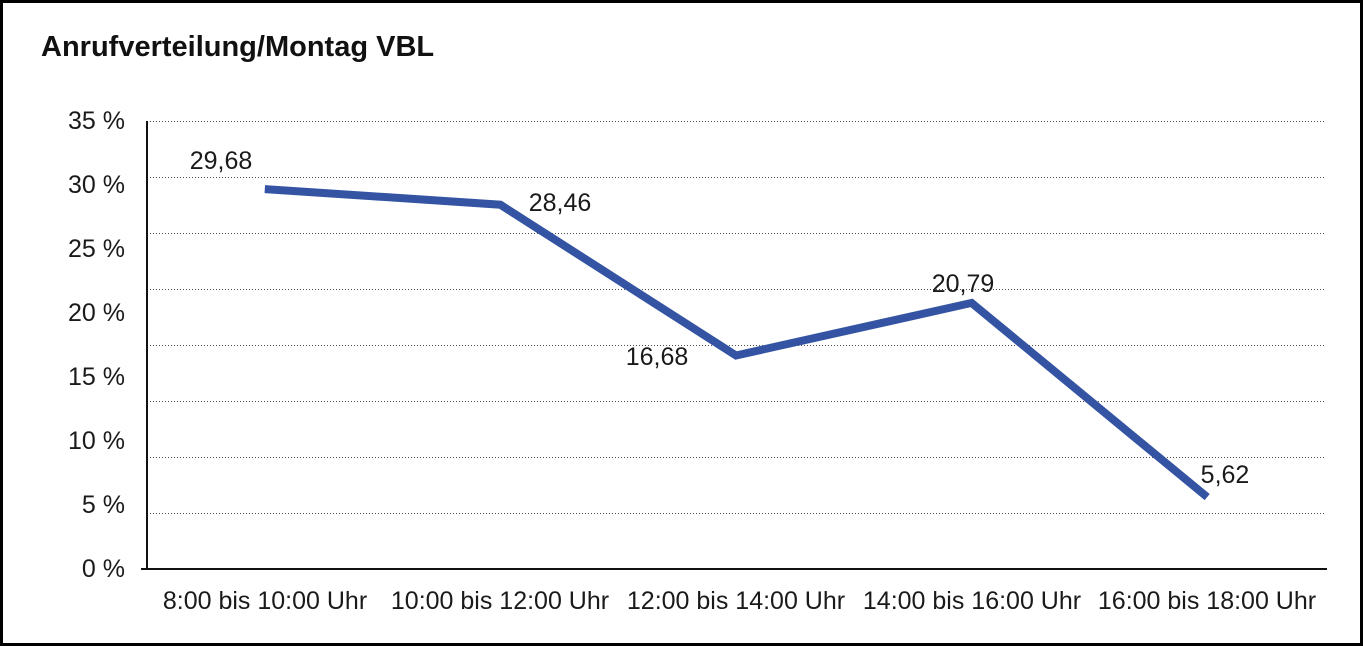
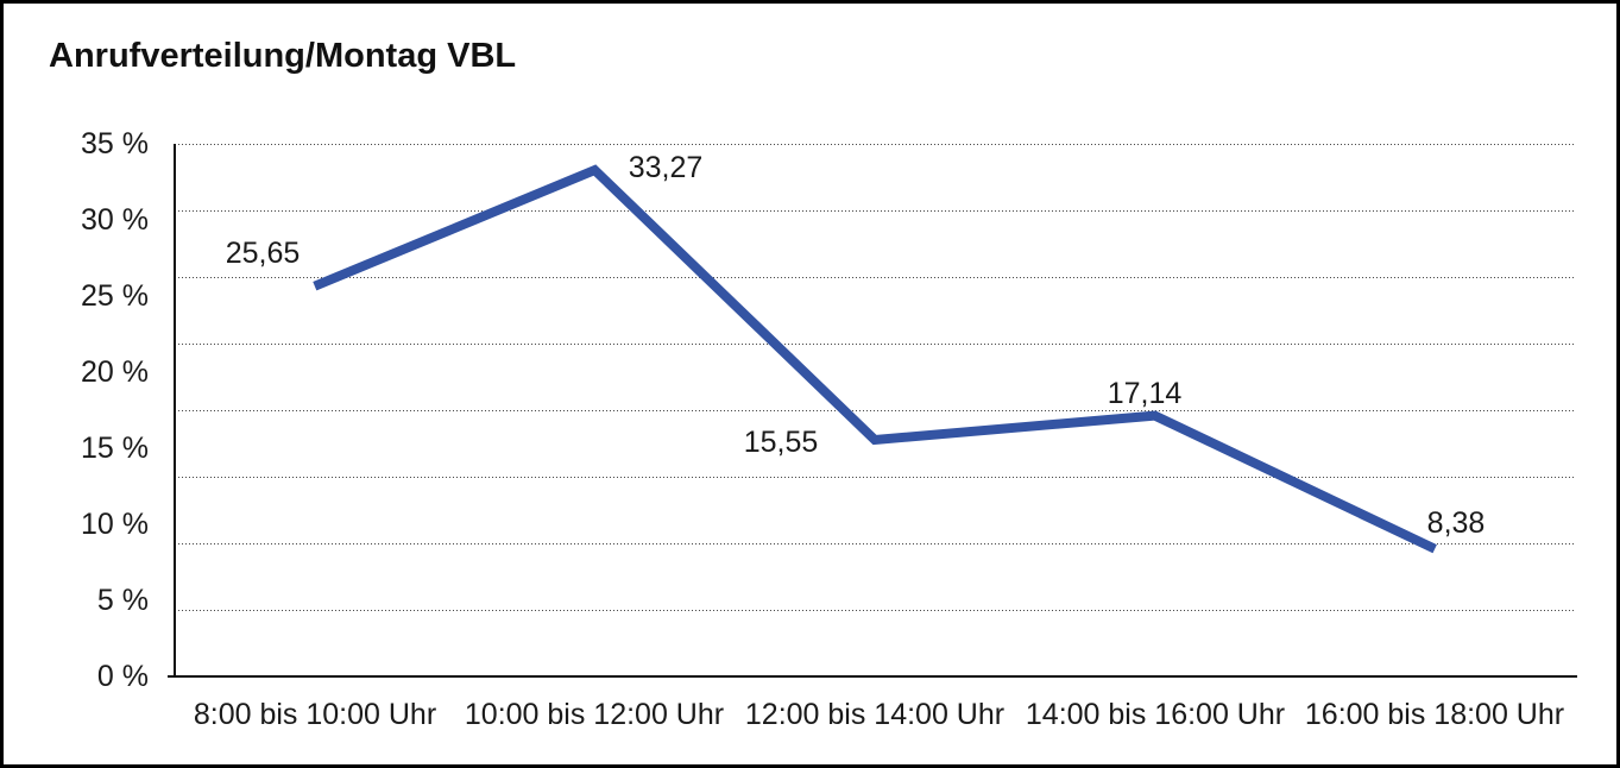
8:00 bis 10:00 Uhr: 29,68 -> 25,65
10:00 bis 12:00 Uhr: 28,46 -> 33,27
12:00 bis 14:00 Uhr: 16,68 -> 15,55
14:00 bis 16:00 Uhr: 20,79 -> 17,14
16:00 bis 18:00 Uhr: 5,62 -> 8,38
